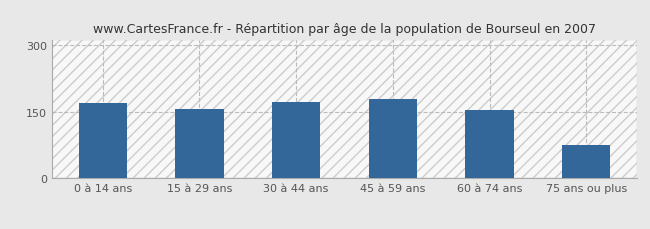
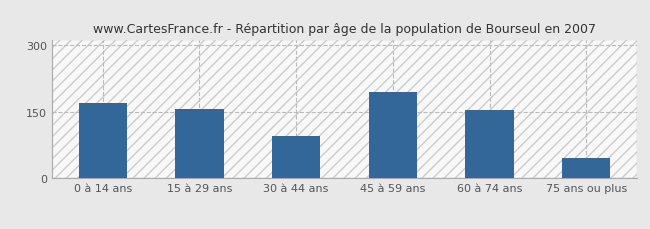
30 à 44 ans: 171 -> 95
45 à 59 ans: 179 -> 195
75 ans ou plus: 75 -> 45
